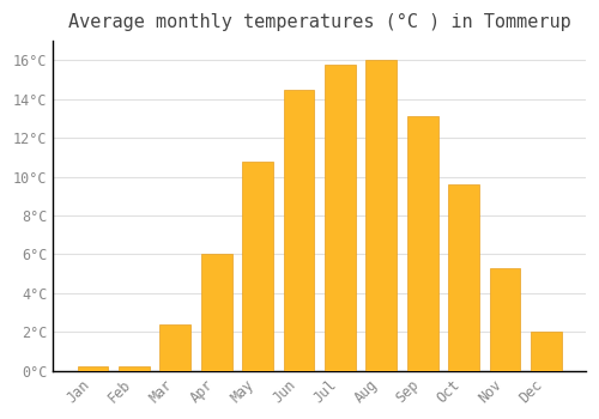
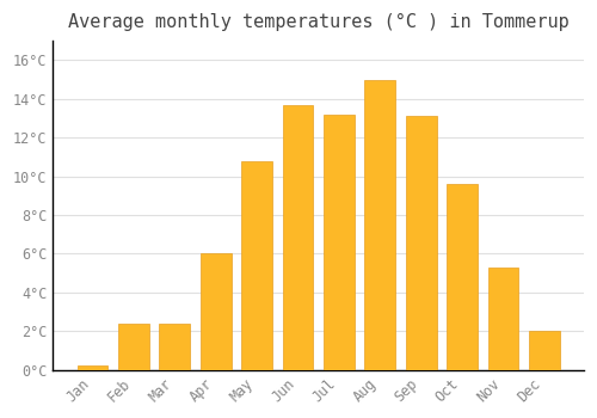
Feb: 0.2°C -> 2.4°C
Jun: 14.5°C -> 13.7°C
Jul: 15.8°C -> 13.2°C
Aug: 16.0°C -> 15.0°C
